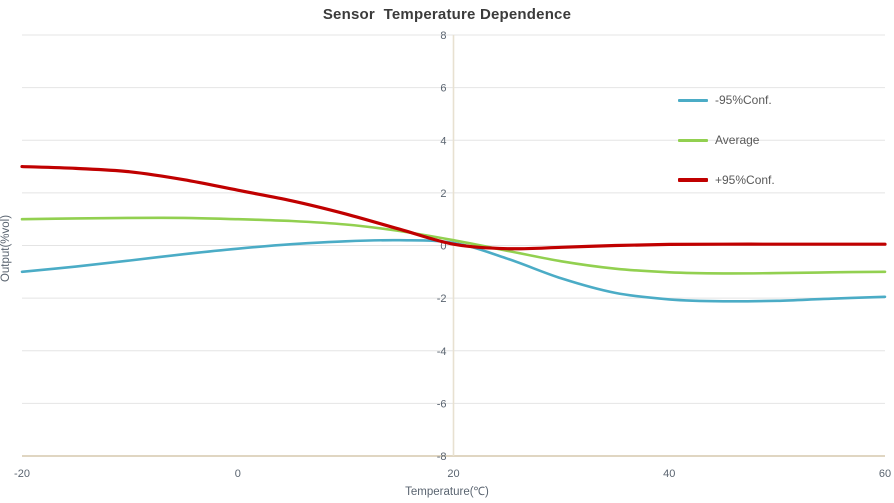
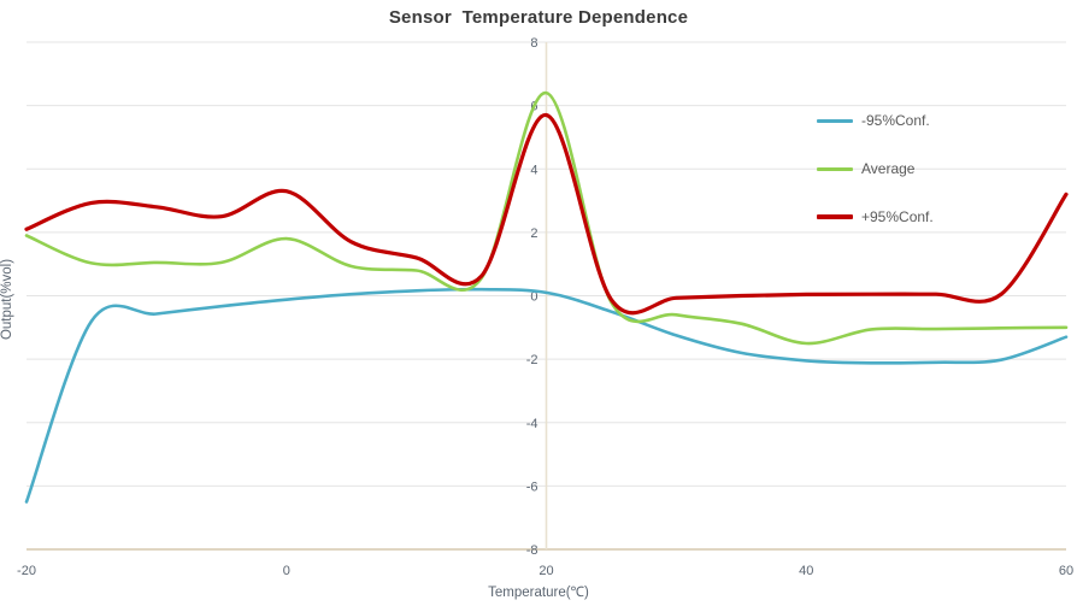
-95%Conf./-20: -1.0 -> -6.5
Average/-20: 1.0 -> 1.9
+95%Conf./-20: 3.0 -> 2.1
Average/0: 1.0 -> 1.8
+95%Conf./0: 2.1 -> 3.3
Average/20: 0.2 -> 6.4
+95%Conf./20: 0.1 -> 5.7
Average/40: -1.0 -> -1.5
-95%Conf./60: -1.9 -> -1.3
+95%Conf./60: 0.1 -> 3.2
